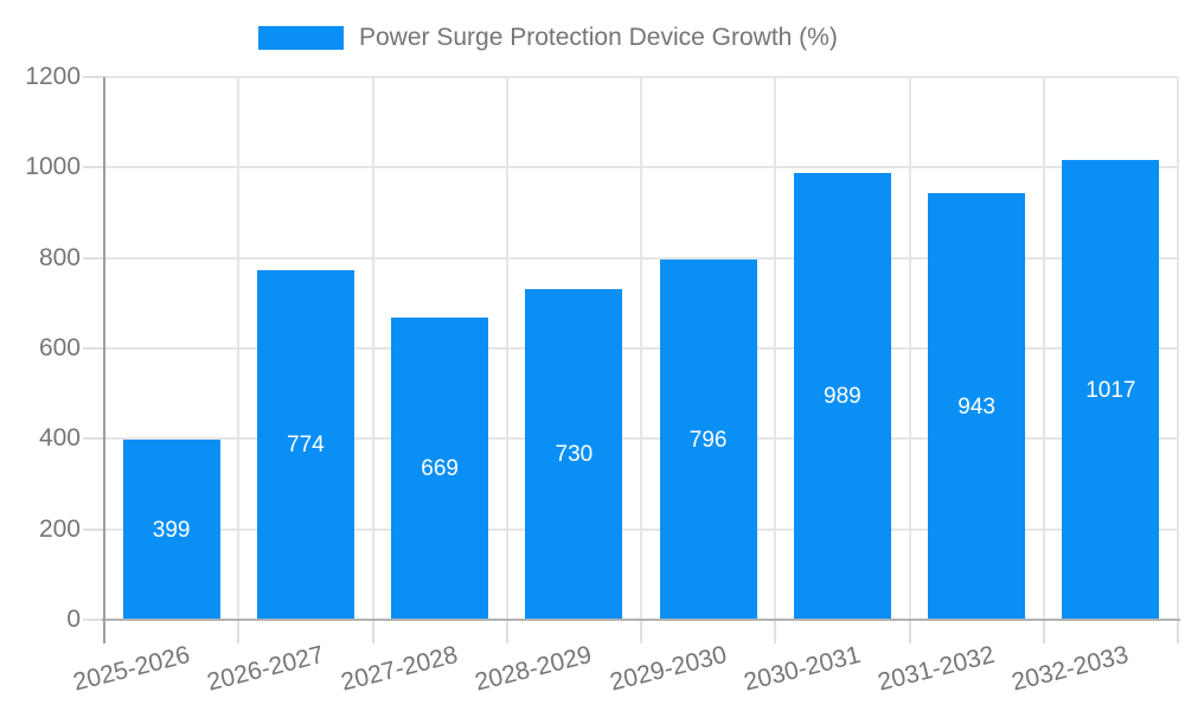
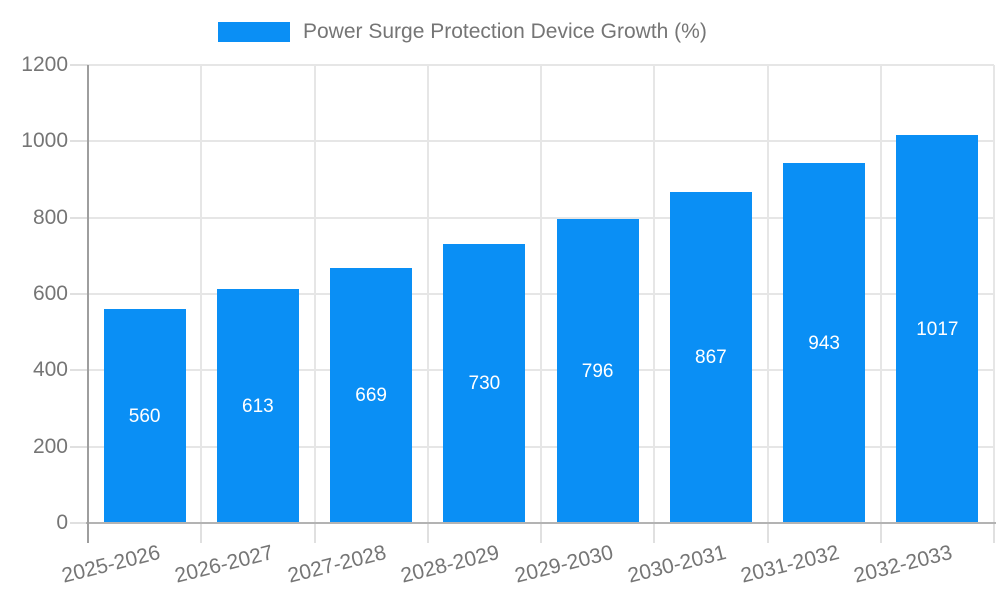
2025-2026: 399 -> 560
2026-2027: 774 -> 613
2030-2031: 989 -> 867
